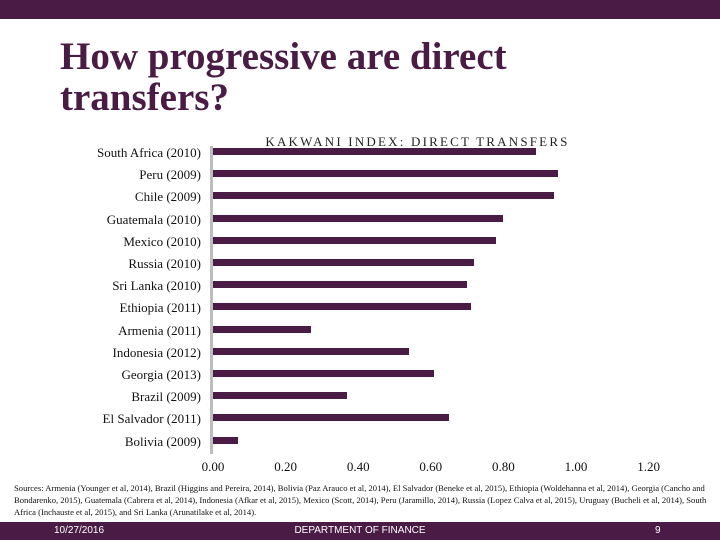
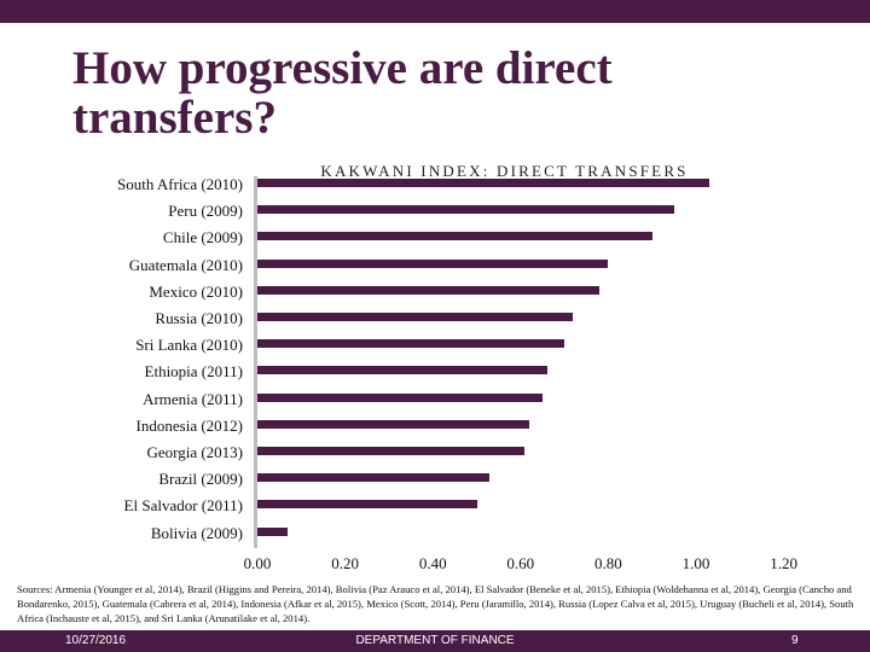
South Africa (2010): 0.89 -> 1.03
Chile (2009): 0.94 -> 0.90
Ethiopia (2011): 0.71 -> 0.66
Armenia (2011): 0.27 -> 0.65
Indonesia (2012): 0.54 -> 0.62
Brazil (2009): 0.37 -> 0.53
El Salvador (2011): 0.65 -> 0.50
